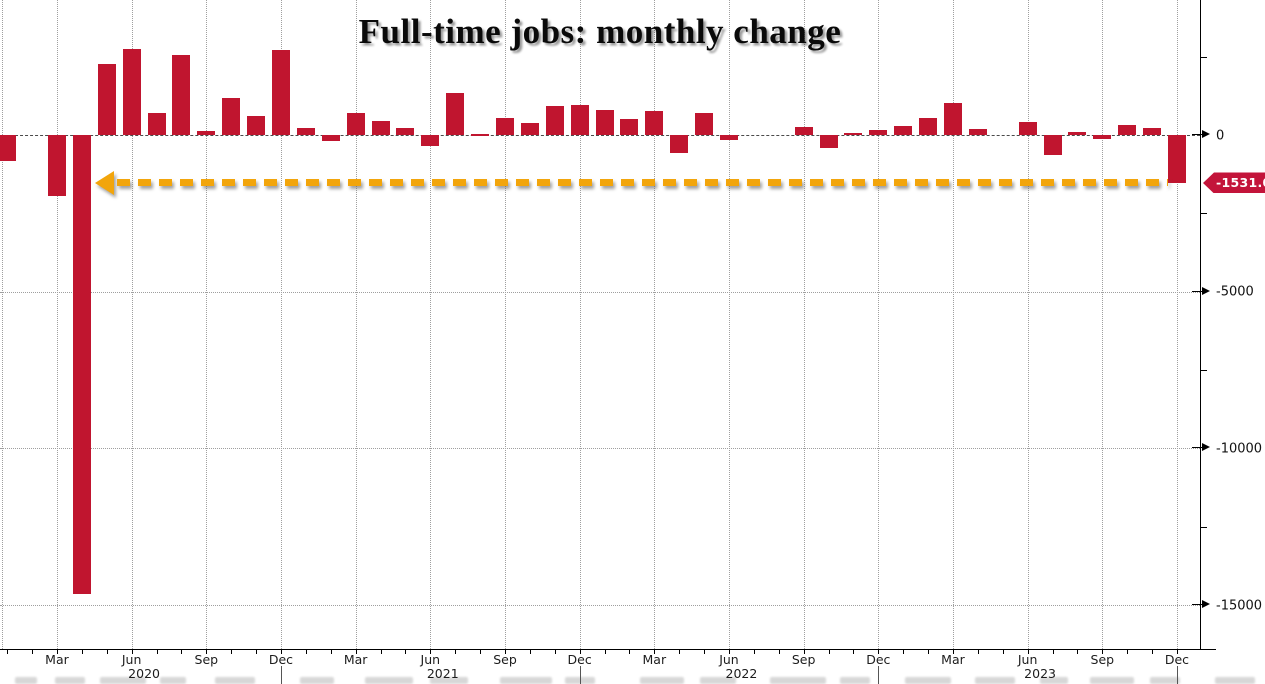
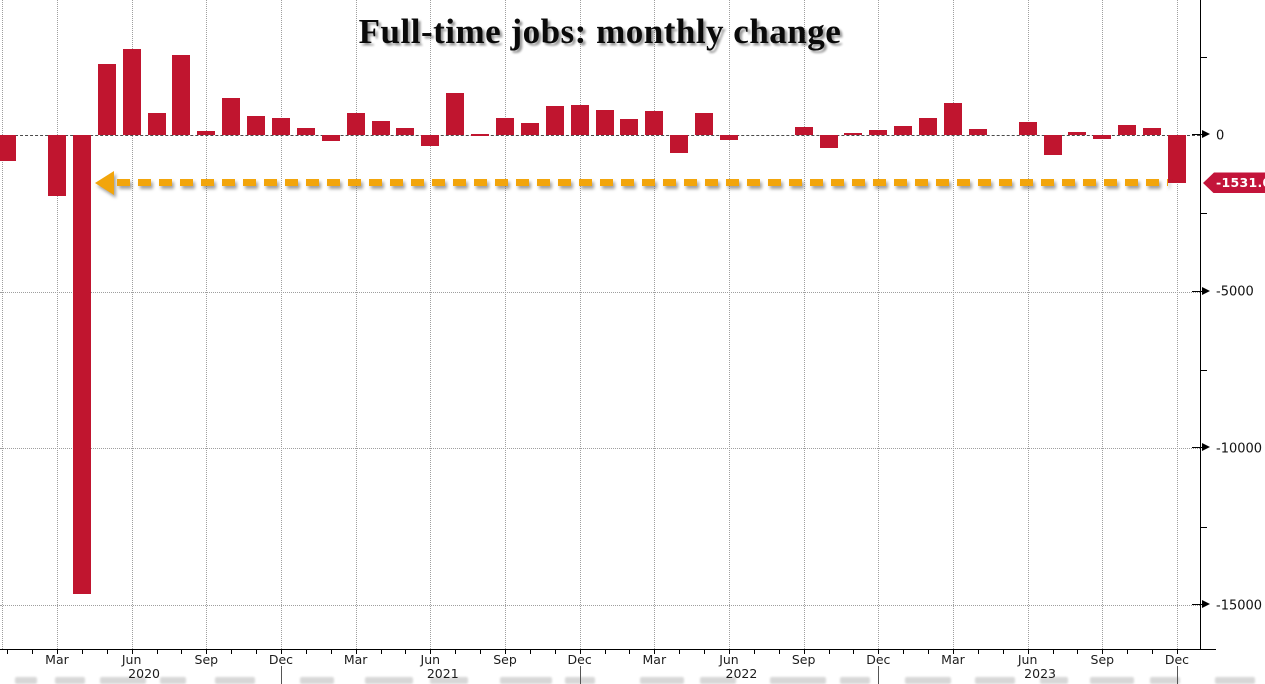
Dec 2020: 2700 -> 500
